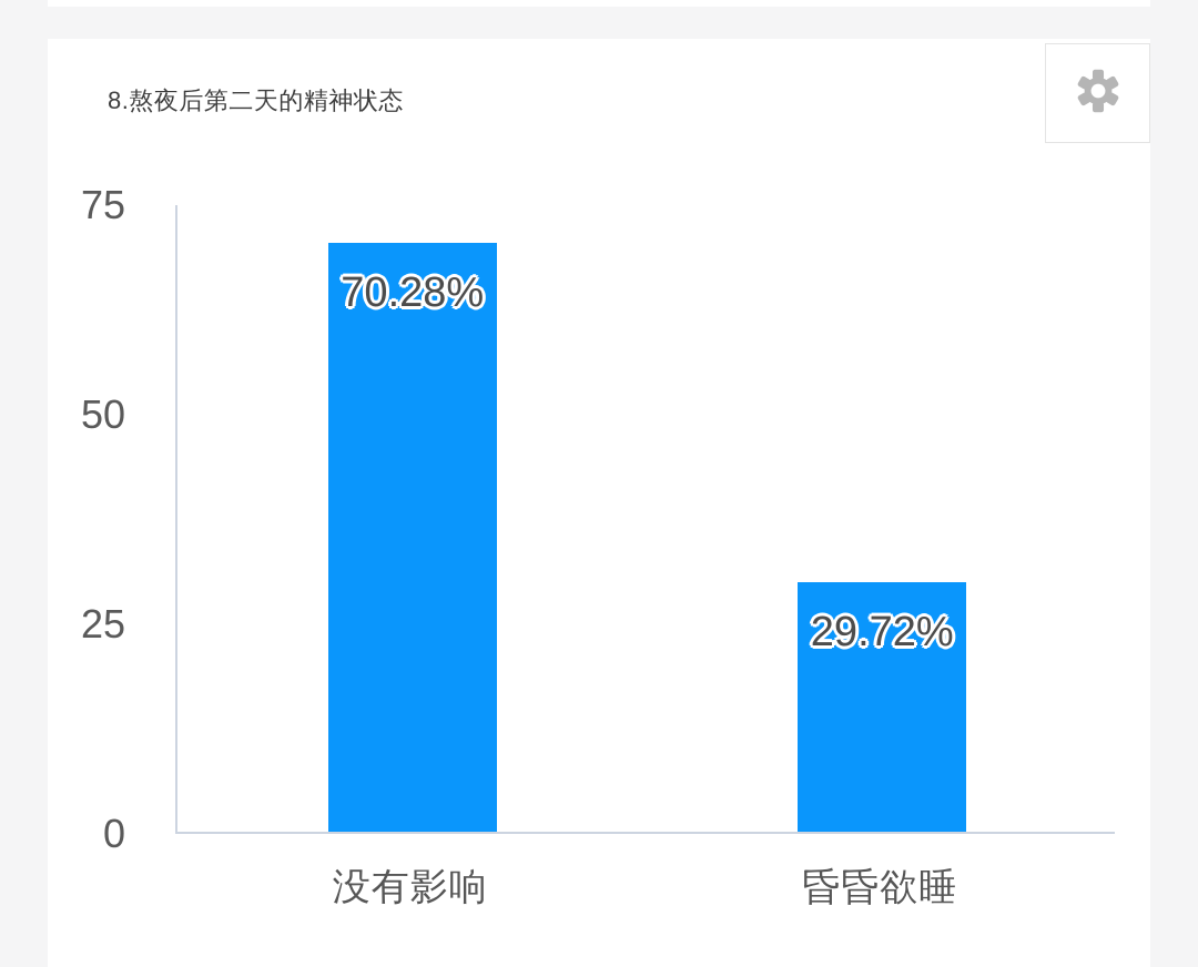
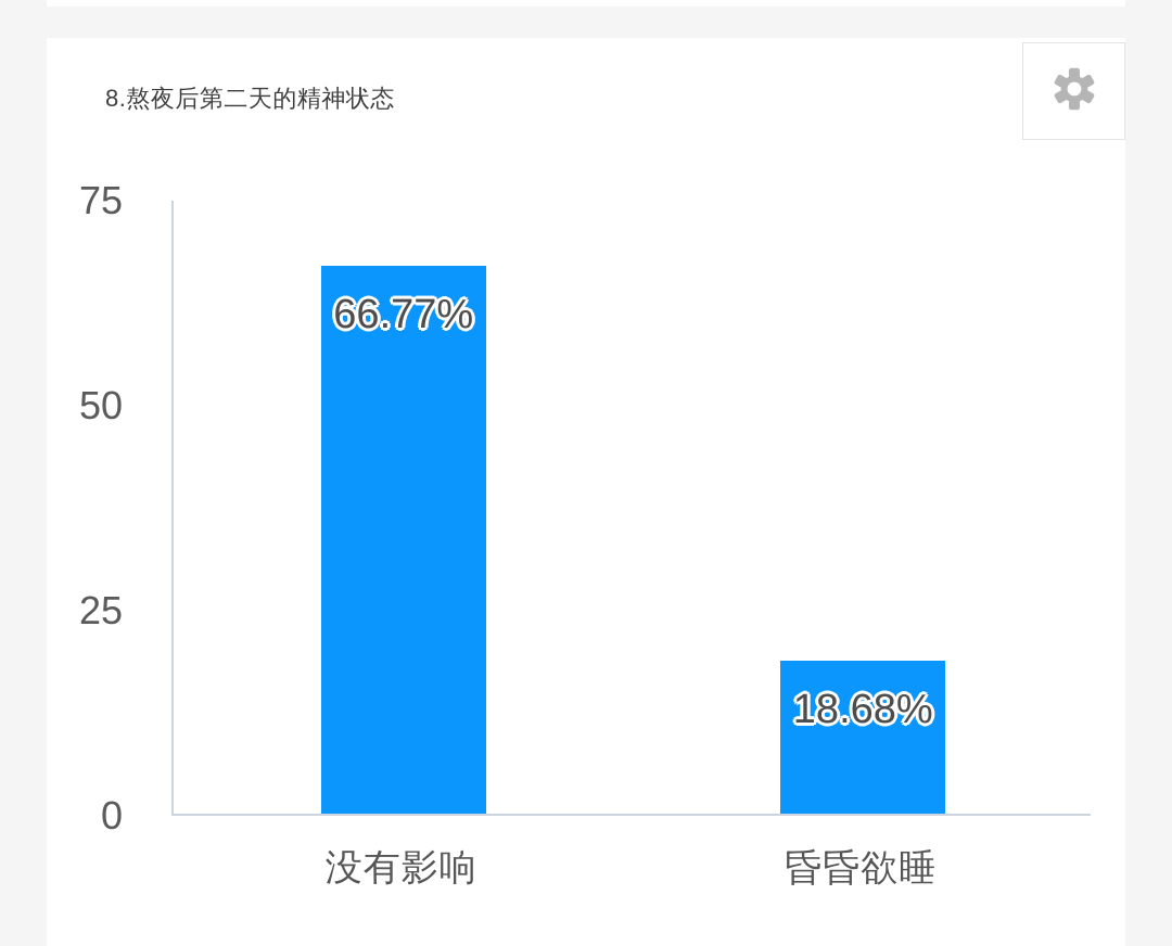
没有影响: 70.28% -> 66.77%
昏昏欲睡: 29.72% -> 18.68%
